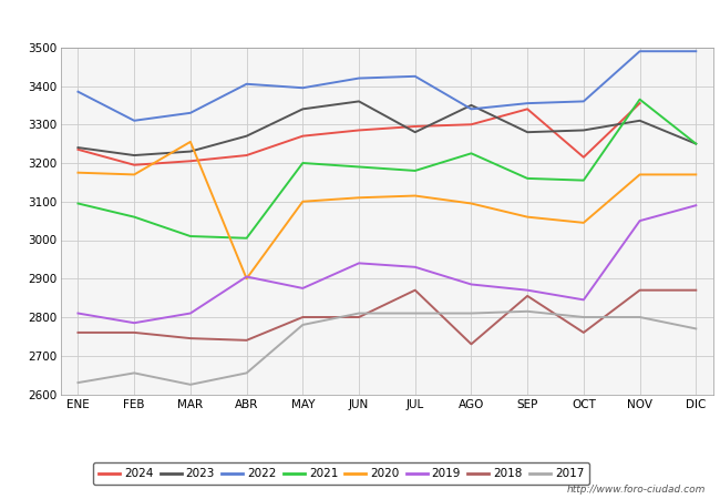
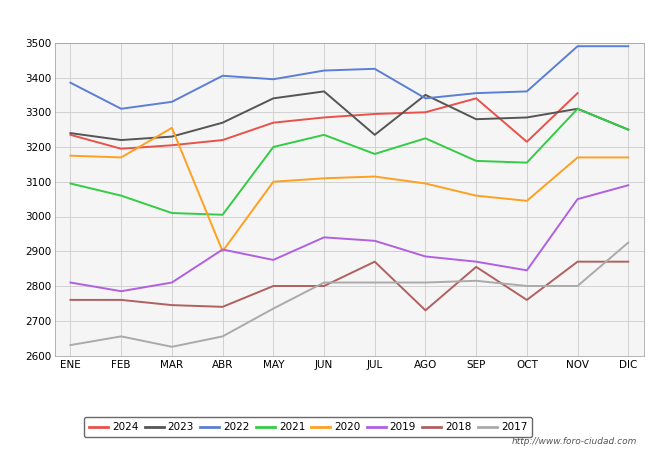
2017/MAY: 2780 -> 2735
2021/JUN: 3190 -> 3235
2023/JUL: 3280 -> 3235
2021/NOV: 3365 -> 3310
2017/DIC: 2770 -> 2925
